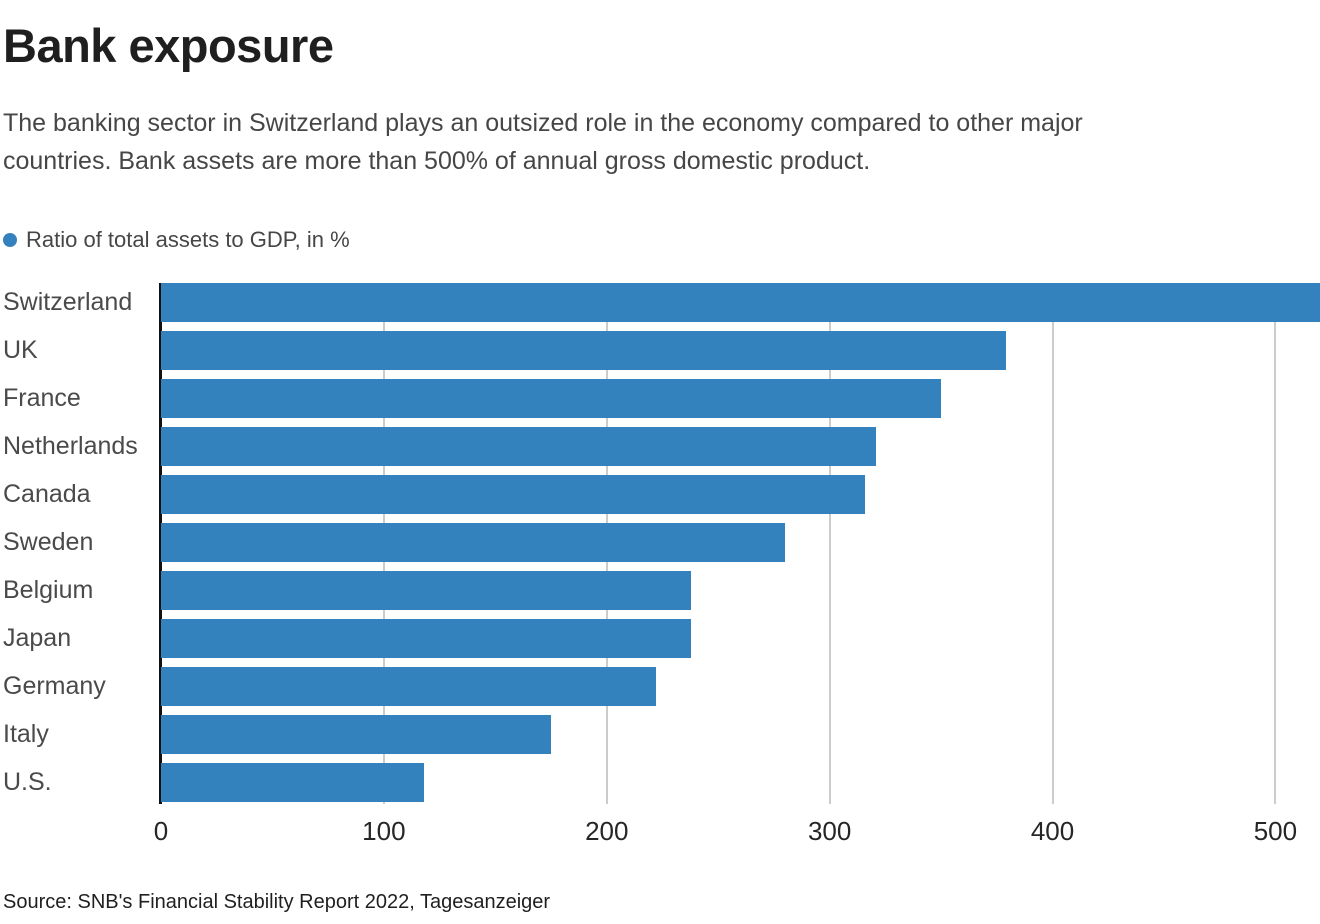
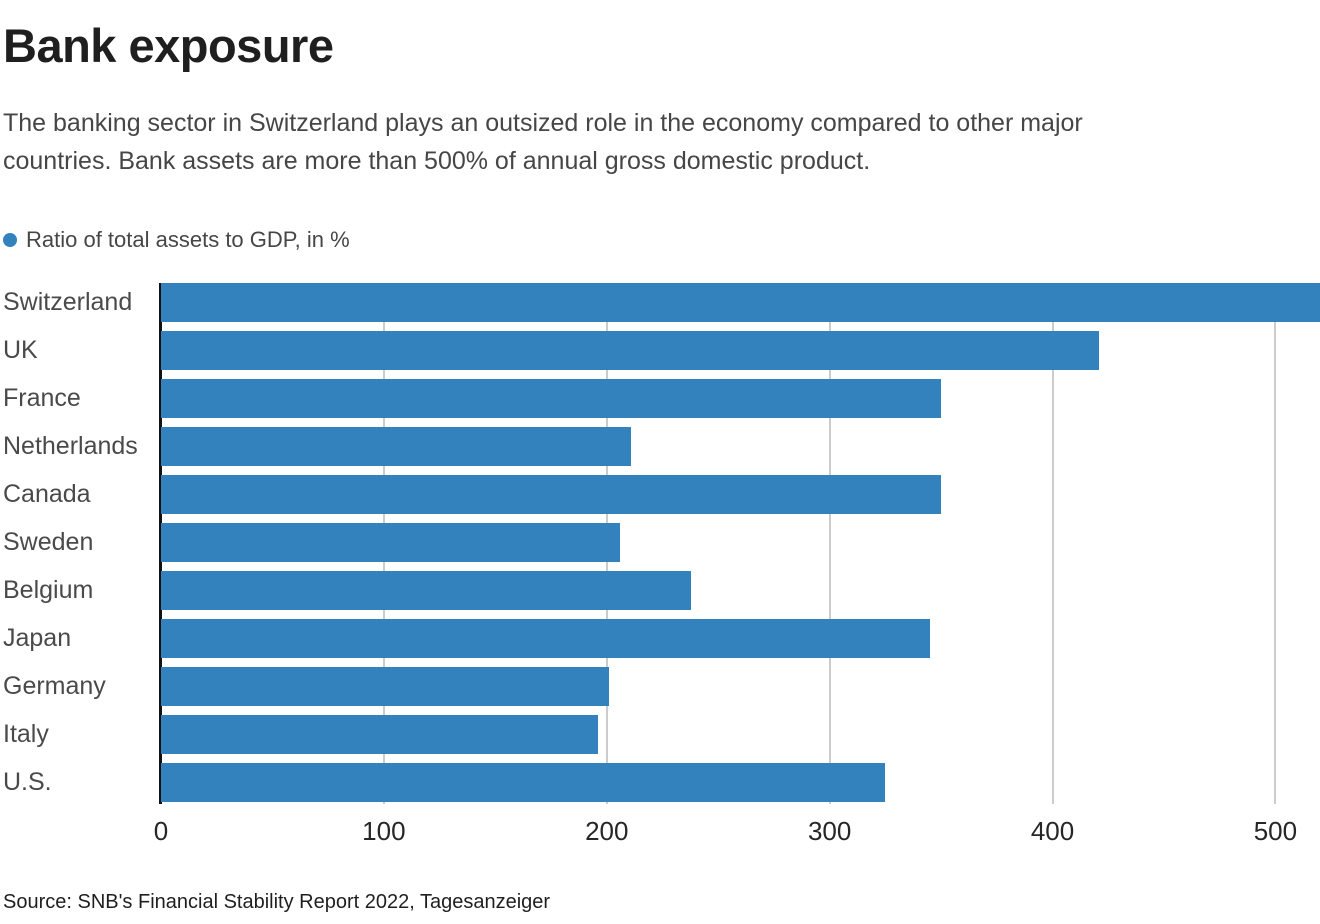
UK: 379 -> 421
Netherlands: 321 -> 211
Canada: 316 -> 350
Sweden: 280 -> 206
Japan: 238 -> 345
Germany: 222 -> 201
Italy: 175 -> 196
U.S.: 118 -> 325
